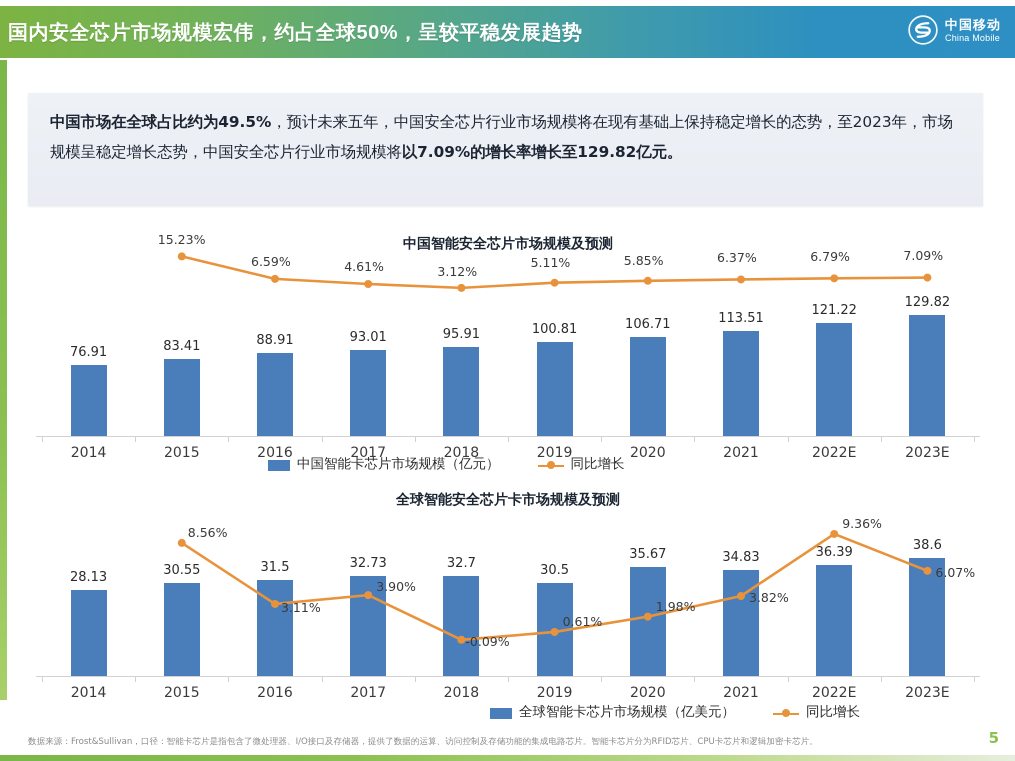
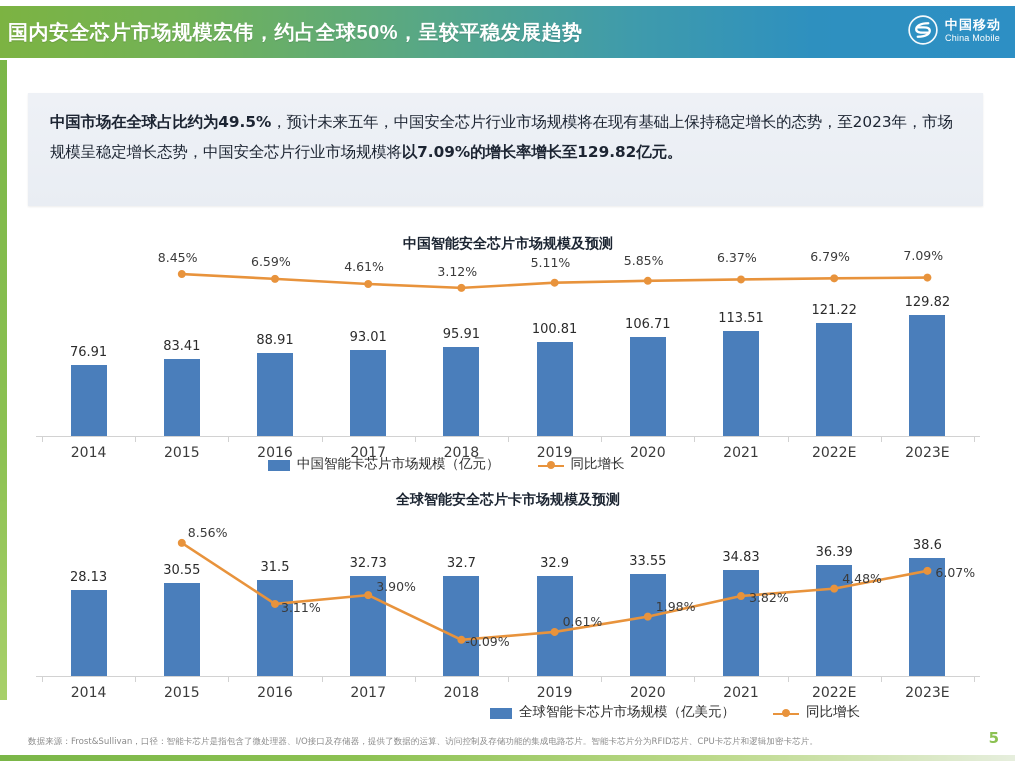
中国智能安全芯片市场规模及预测/同比增长/2015: 15.23% -> 8.45%
全球智能安全芯片卡市场规模及预测/全球智能卡芯片市场规模（亿美元）/2019: 30.5 -> 32.9
全球智能安全芯片卡市场规模及预测/全球智能卡芯片市场规模（亿美元）/2020: 35.67 -> 33.55
全球智能安全芯片卡市场规模及预测/同比增长/2022E: 9.36% -> 4.48%
